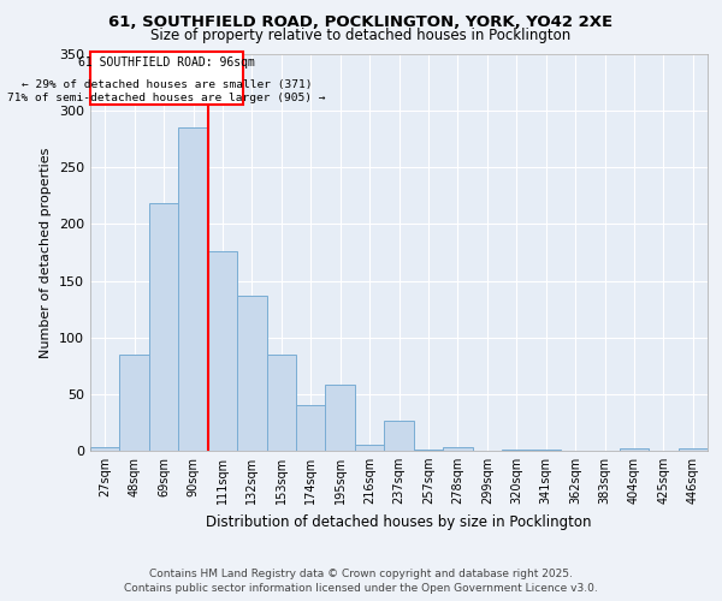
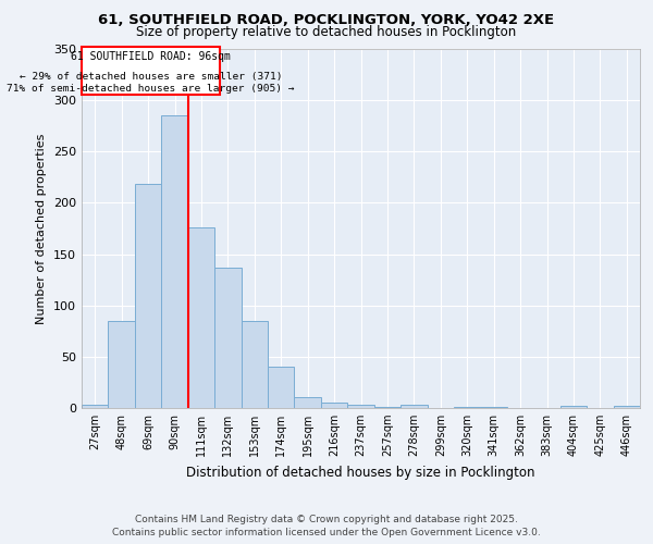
195sqm: 58 -> 11
237sqm: 26 -> 3
